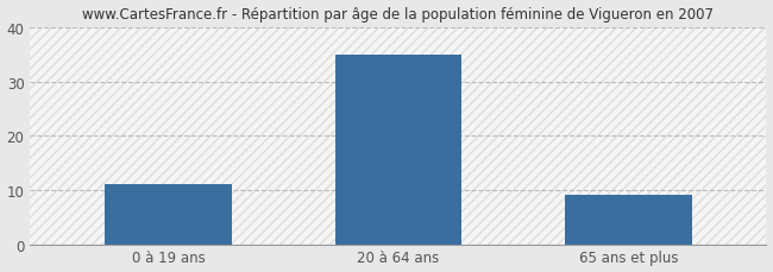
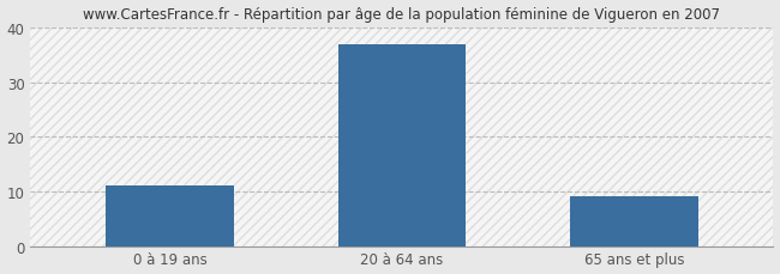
20 à 64 ans: 35 -> 37
